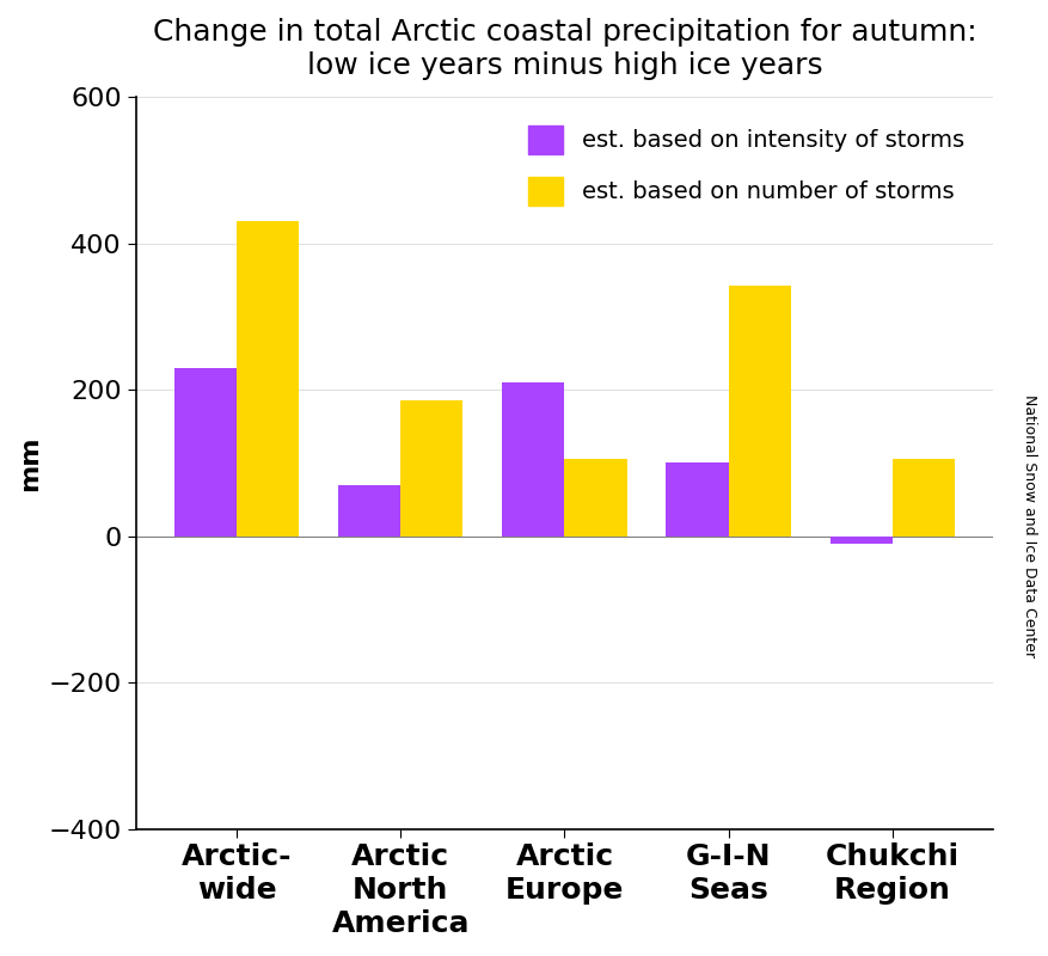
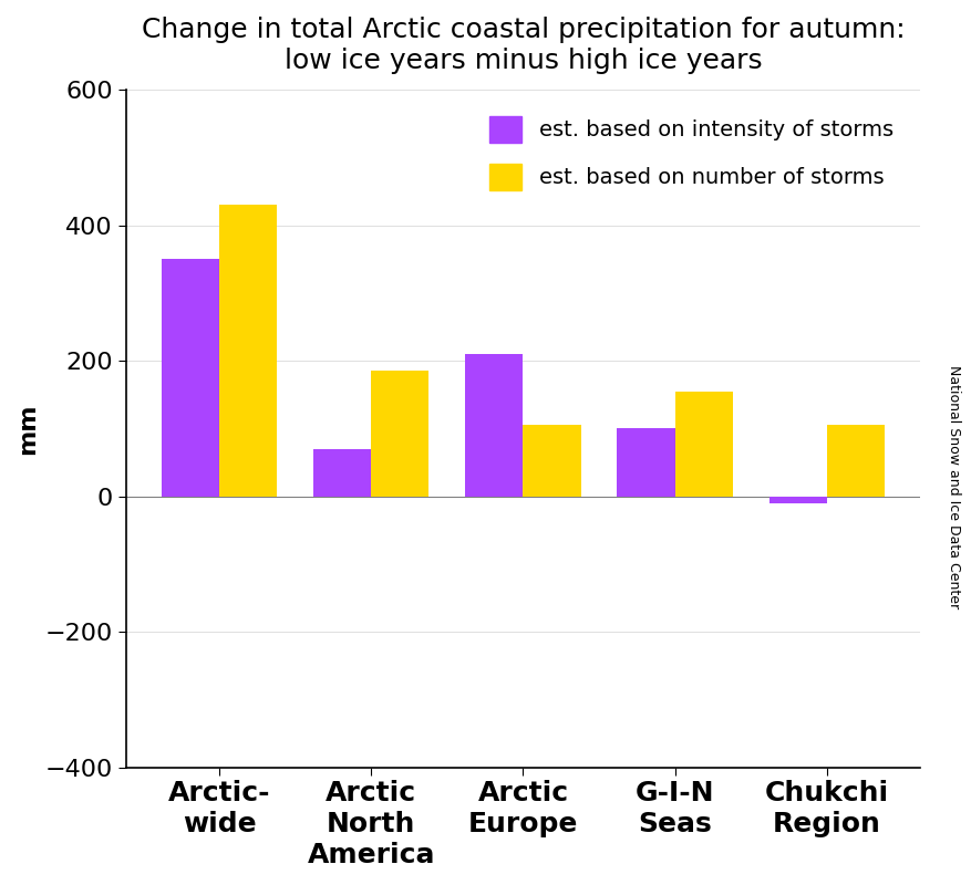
est. based on intensity of storms/Arctic- wide: 230 -> 350
est. based on number of storms/G-I-N Seas: 342 -> 155
